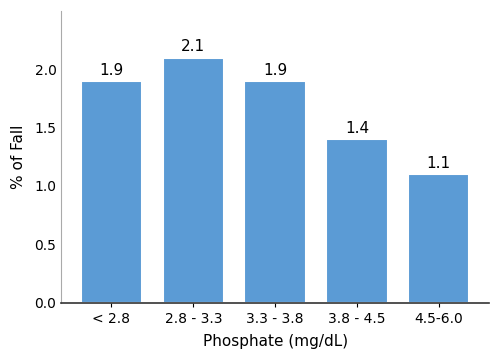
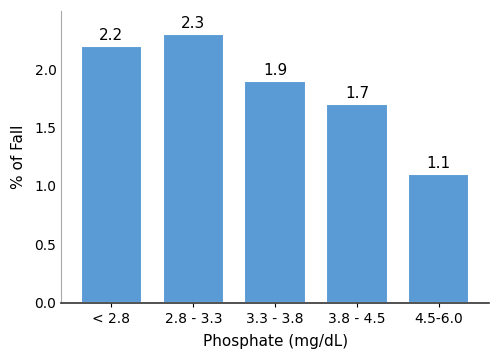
< 2.8: 1.9 -> 2.2
2.8 - 3.3: 2.1 -> 2.3
3.8 - 4.5: 1.4 -> 1.7
